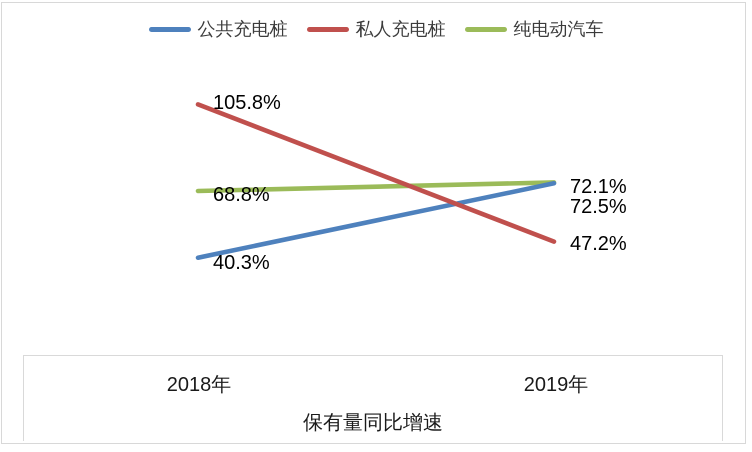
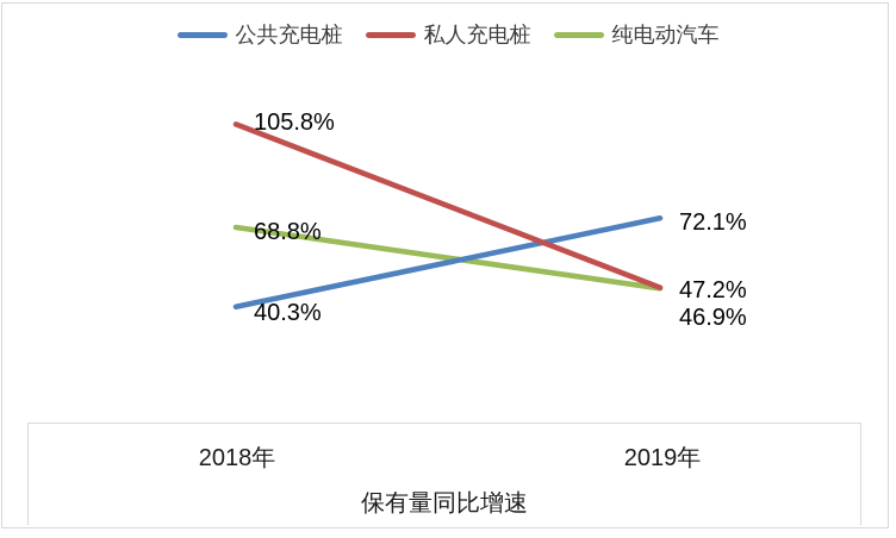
纯电动汽车/2019年: 72.5% -> 46.9%
